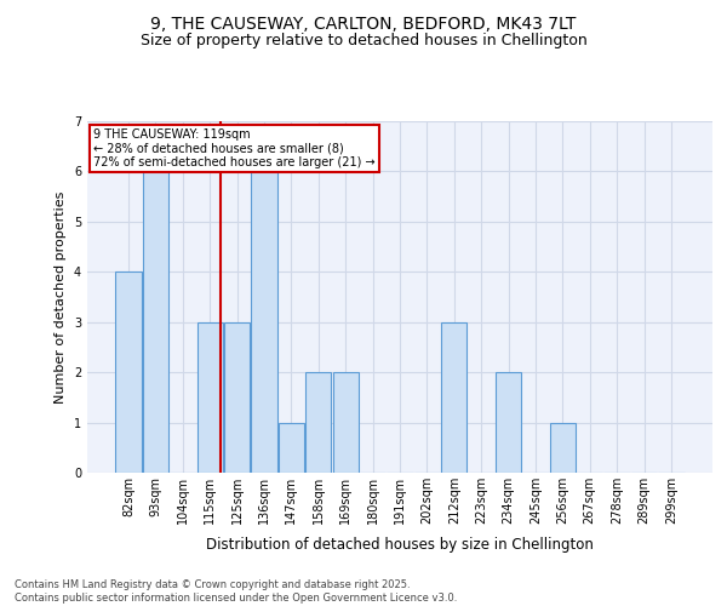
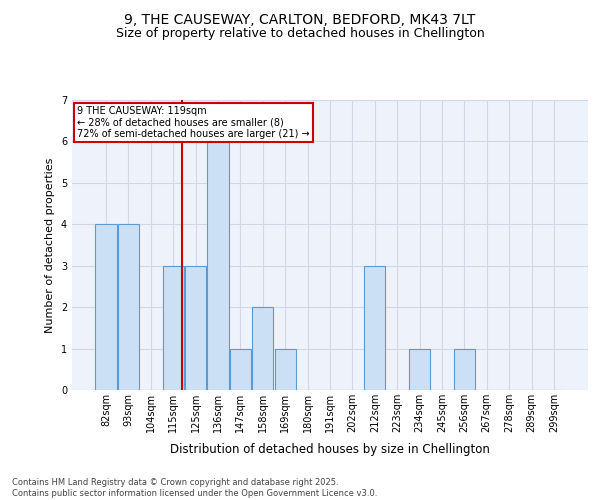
93sqm: 6 -> 4
169sqm: 2 -> 1
234sqm: 2 -> 1
